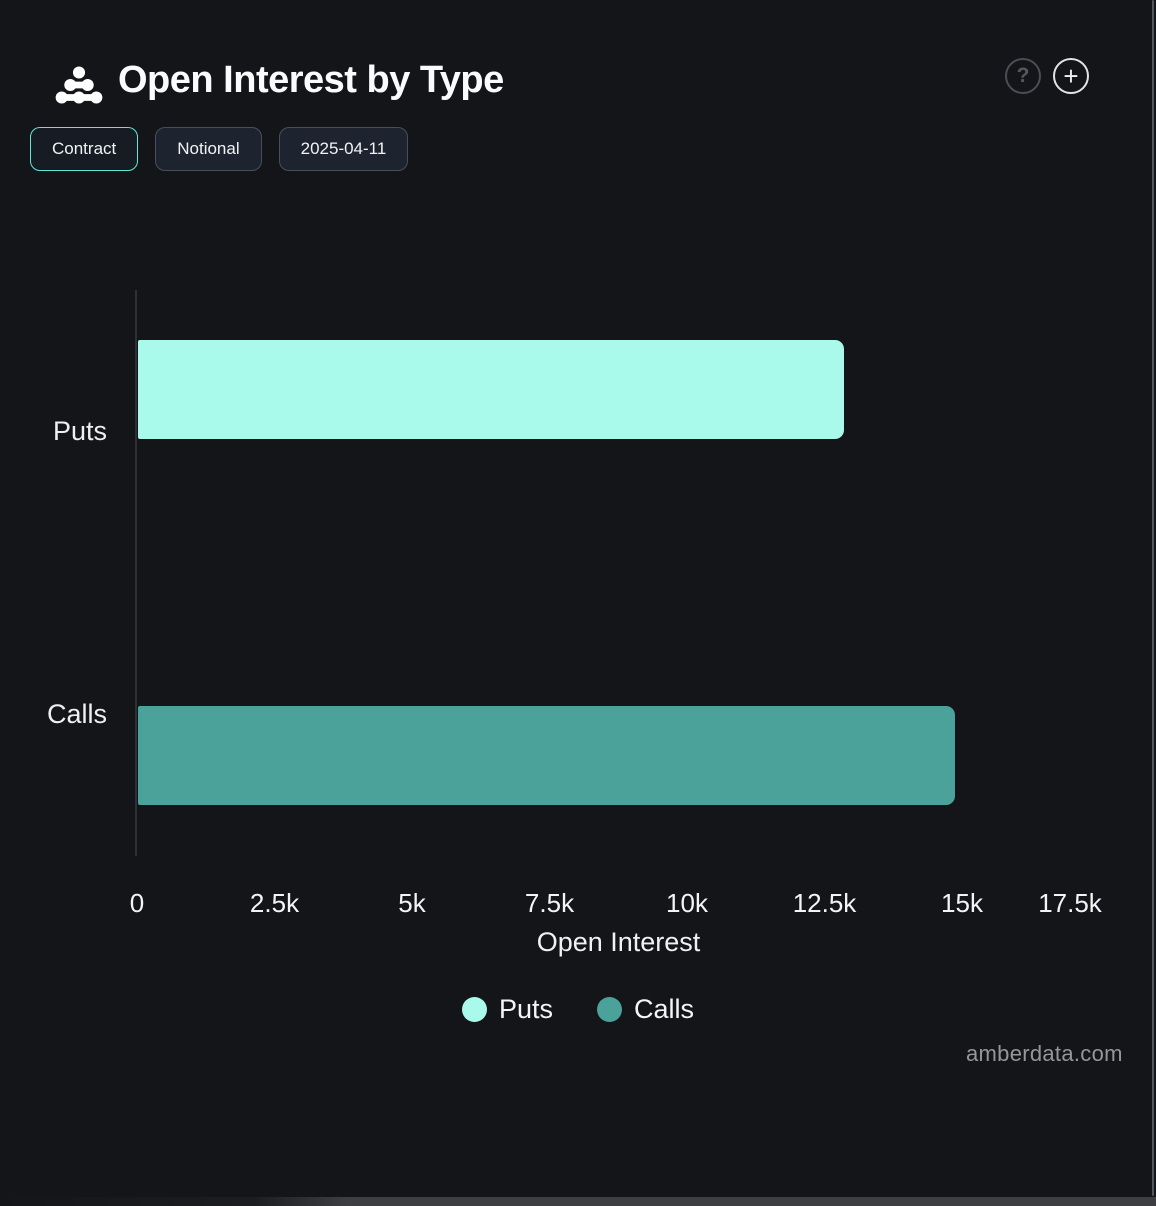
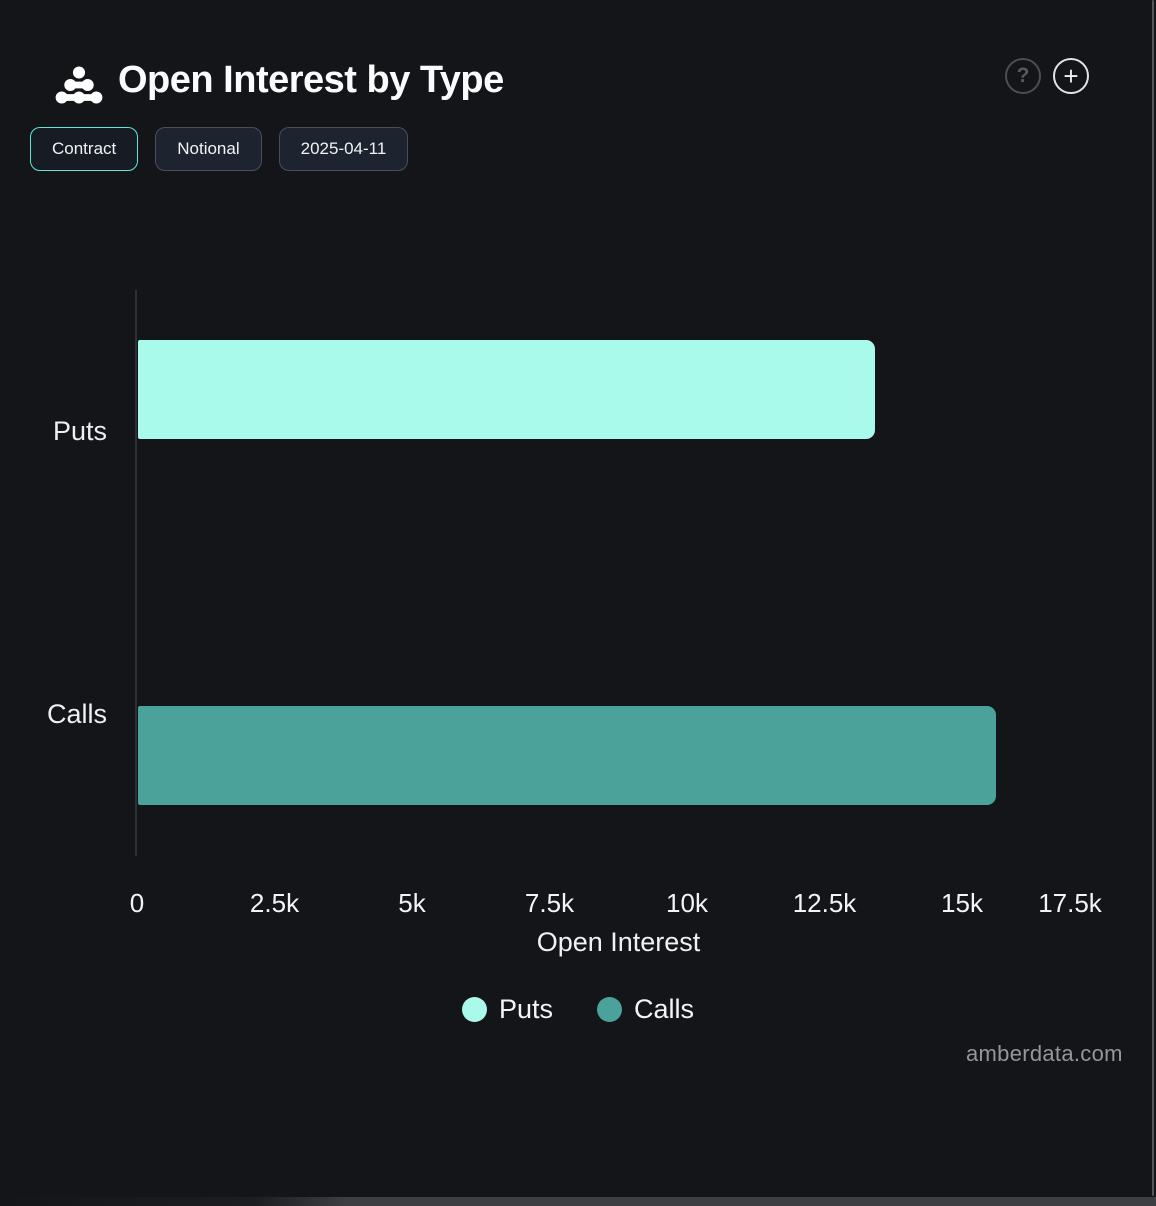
Puts: 12,8k -> 13,4k
Calls: 14,9k -> 15,6k
